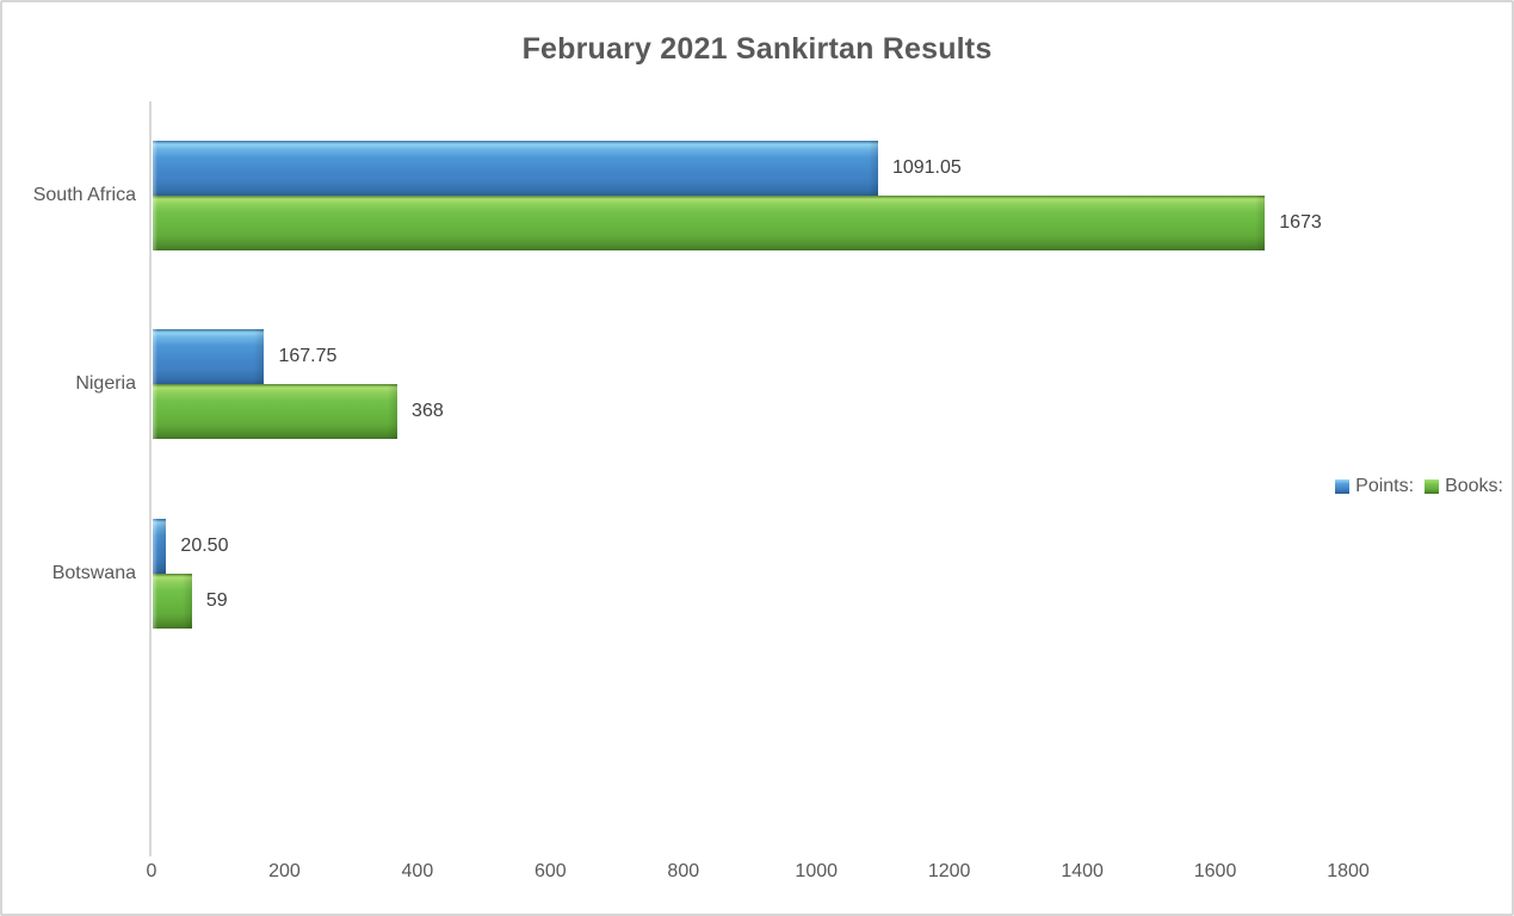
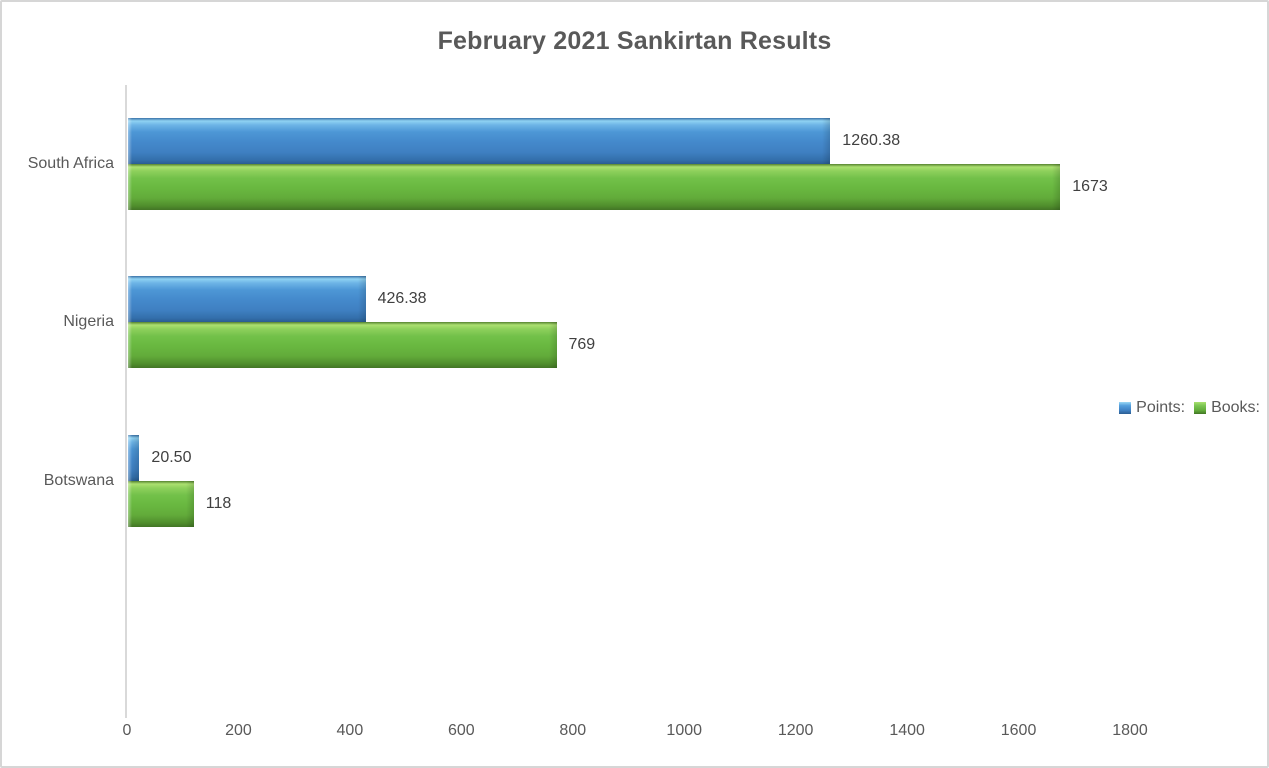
Points:/South Africa: 1091.05 -> 1260.38
Points:/Nigeria: 167.75 -> 426.38
Books:/Nigeria: 368 -> 769
Books:/Botswana: 59 -> 118
